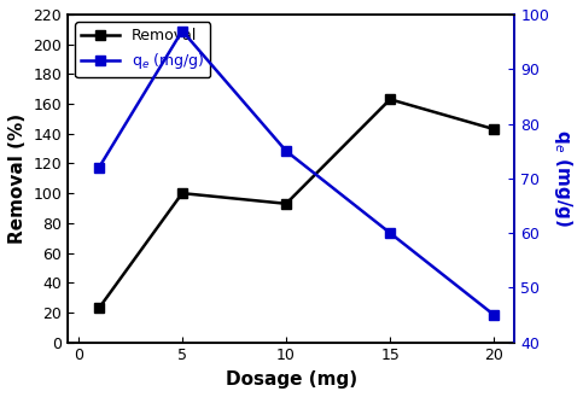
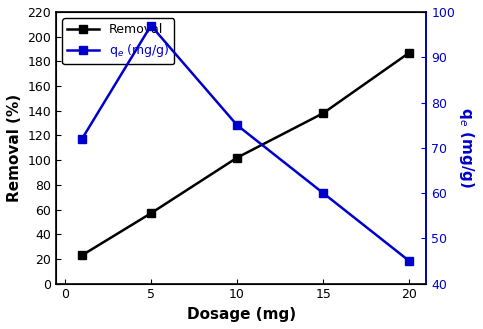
Removal/5: 100 -> 57
Removal/10: 93 -> 102
Removal/15: 163 -> 138
Removal/20: 143 -> 187
